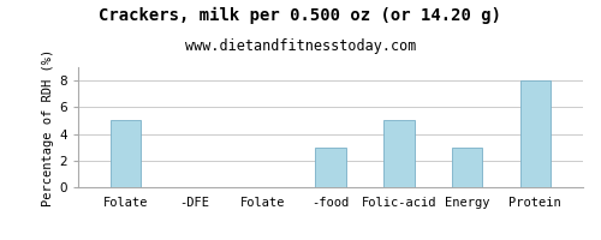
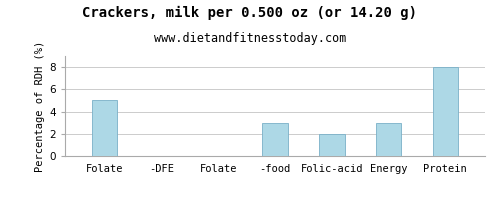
Folic-acid: 5 -> 2
